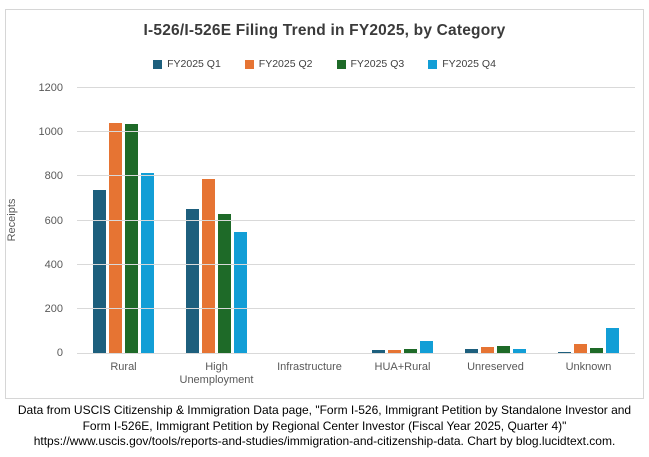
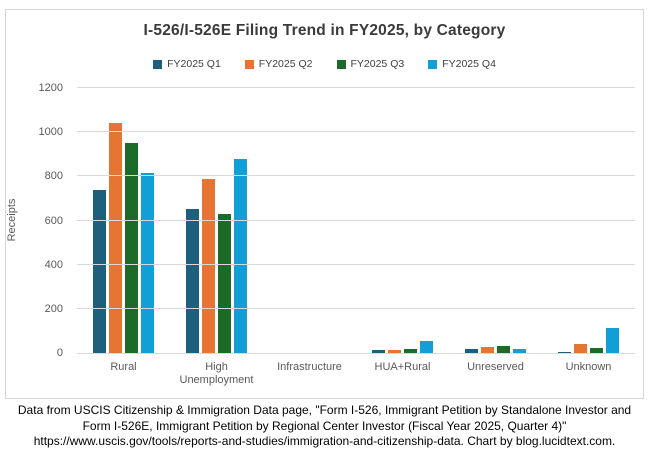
FY2025 Q3/Rural: 1040 -> 950
FY2025 Q4/High Unemployment: 550 -> 880
